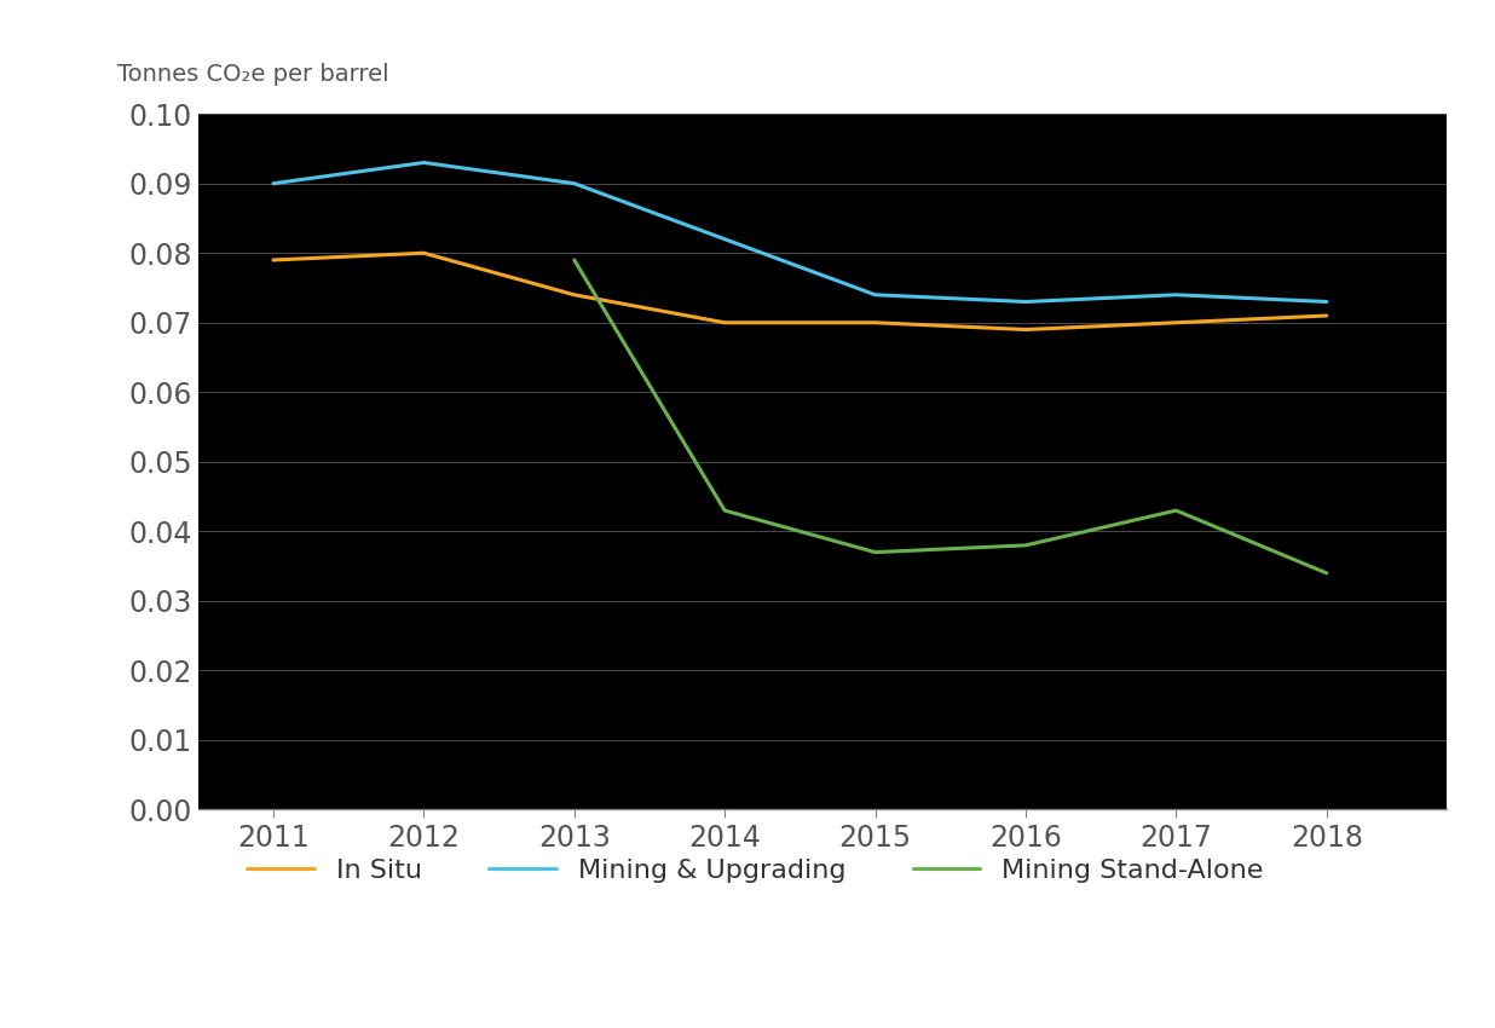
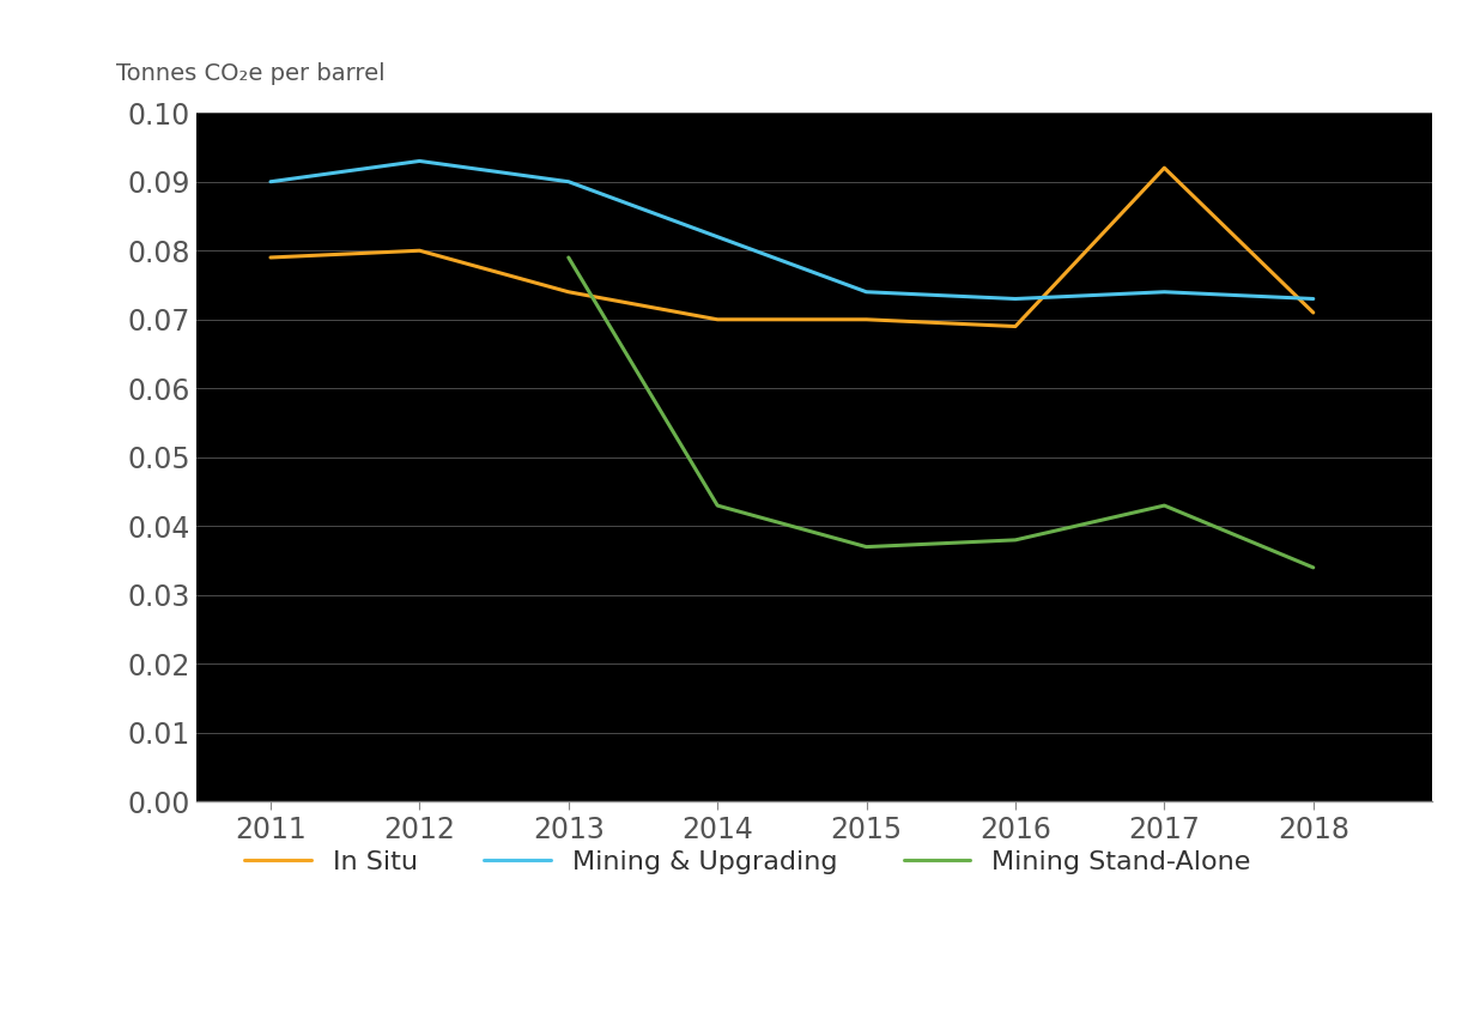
In Situ/2017: 0.070 -> 0.092
